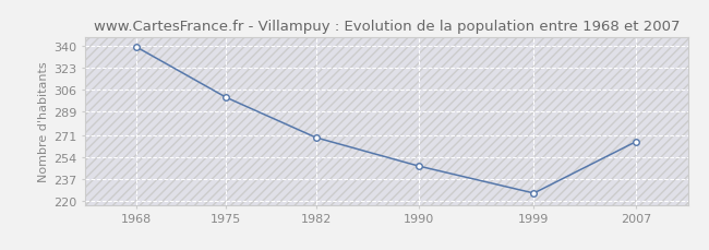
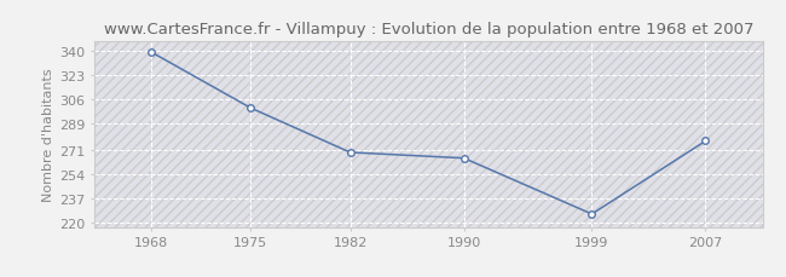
1990: 247 -> 265
2007: 266 -> 277
